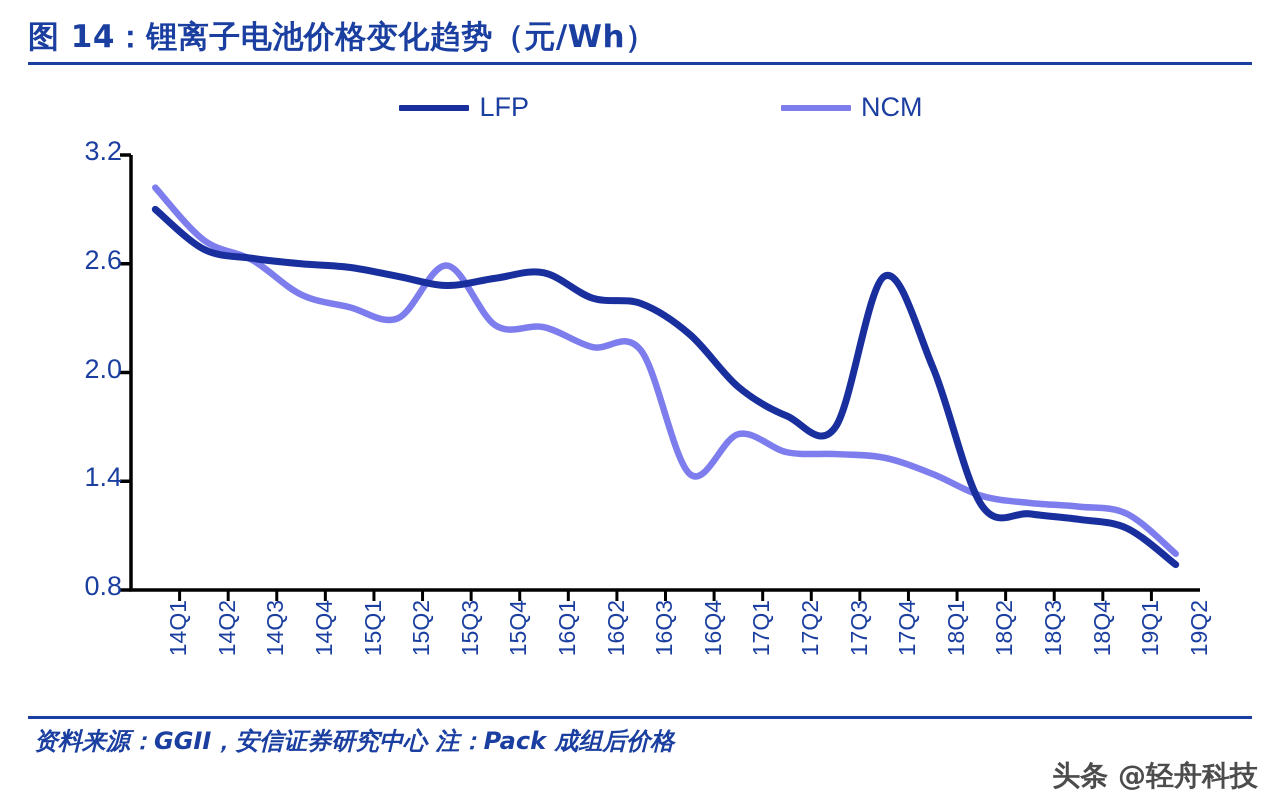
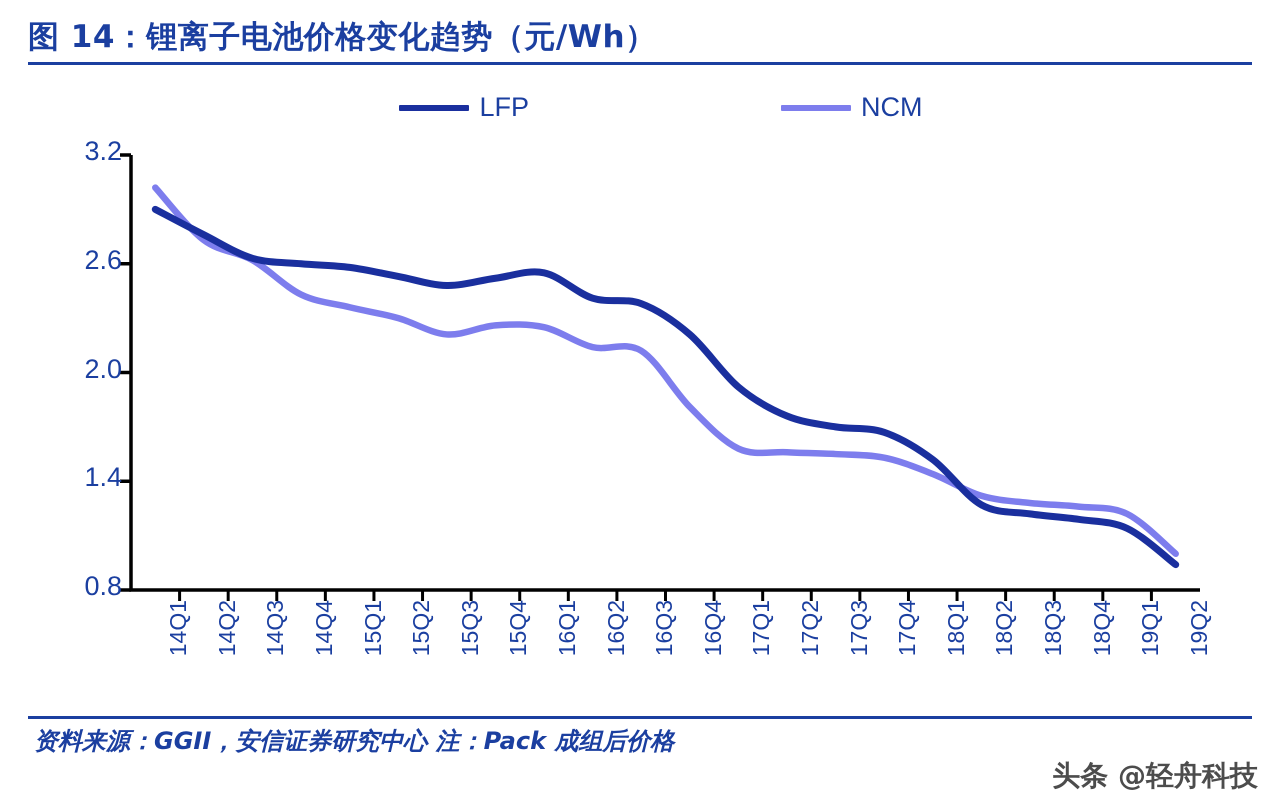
LFP/14Q2: 2.68 -> 2.76
NCM/15Q3: 2.59 -> 2.21
NCM/16Q4: 1.44 -> 1.81
NCM/17Q1: 1.66 -> 1.58
LFP/17Q4: 2.53 -> 1.67
LFP/18Q1: 2.03 -> 1.52
